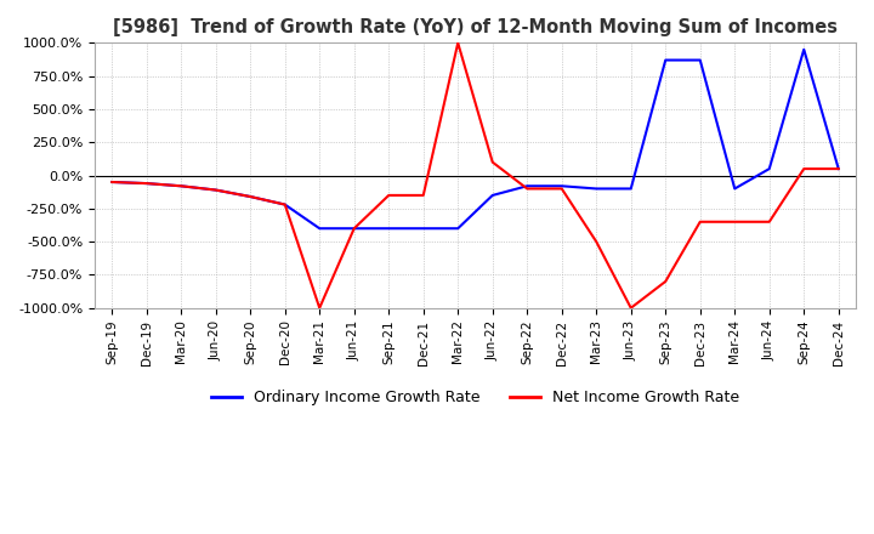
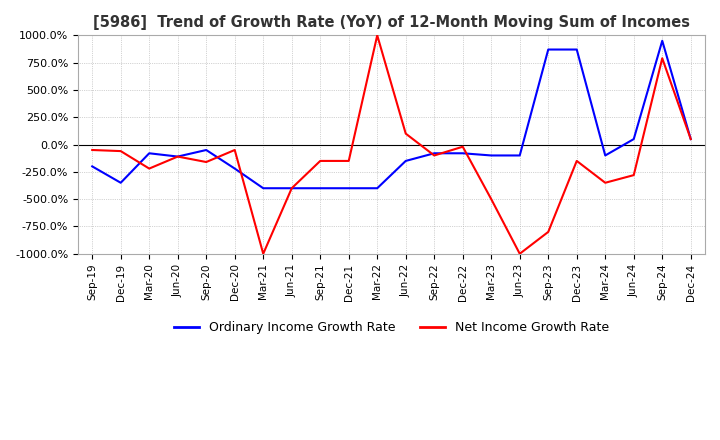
Ordinary Income Growth Rate/Sep-19: -50% -> -200%
Ordinary Income Growth Rate/Dec-19: -60% -> -350%
Net Income Growth Rate/Mar-20: -80% -> -220%
Ordinary Income Growth Rate/Sep-20: -160% -> -50%
Net Income Growth Rate/Dec-20: -220% -> -50%
Net Income Growth Rate/Dec-22: -100% -> -20%
Net Income Growth Rate/Dec-23: -350% -> -150%
Net Income Growth Rate/Jun-24: -350% -> -280%
Net Income Growth Rate/Sep-24: 50% -> 790%
